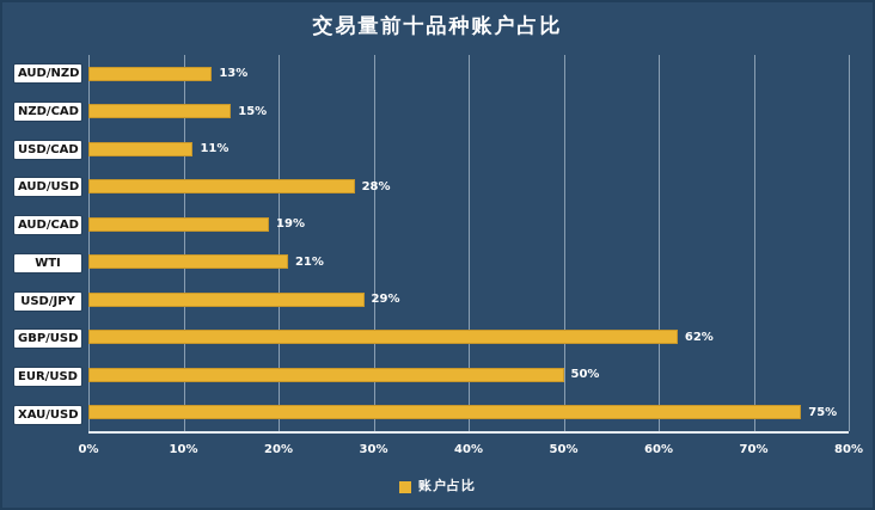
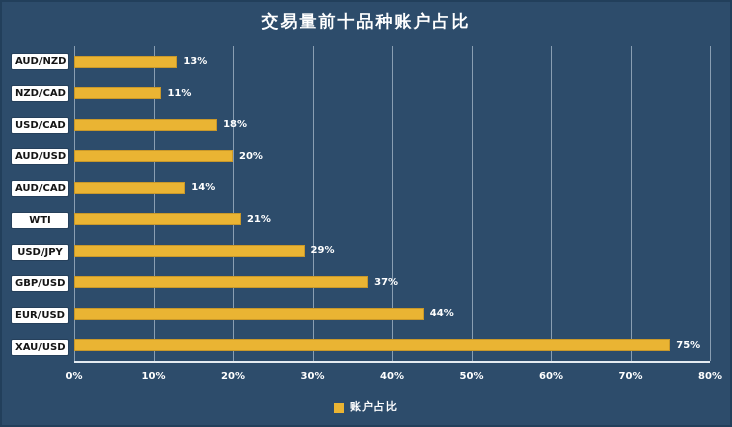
NZD/CAD: 15% -> 11%
USD/CAD: 11% -> 18%
AUD/USD: 28% -> 20%
AUD/CAD: 19% -> 14%
GBP/USD: 62% -> 37%
EUR/USD: 50% -> 44%
